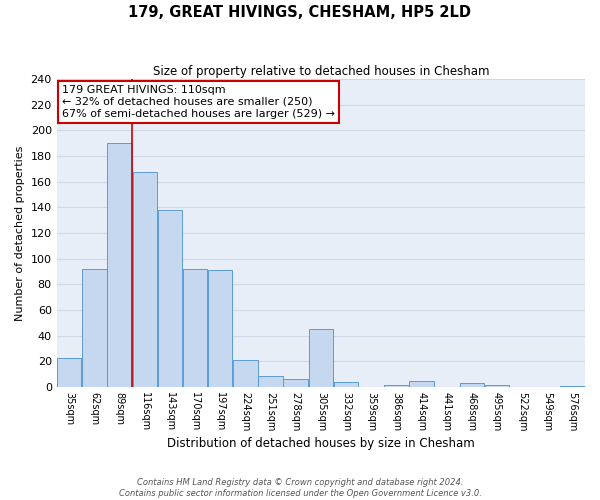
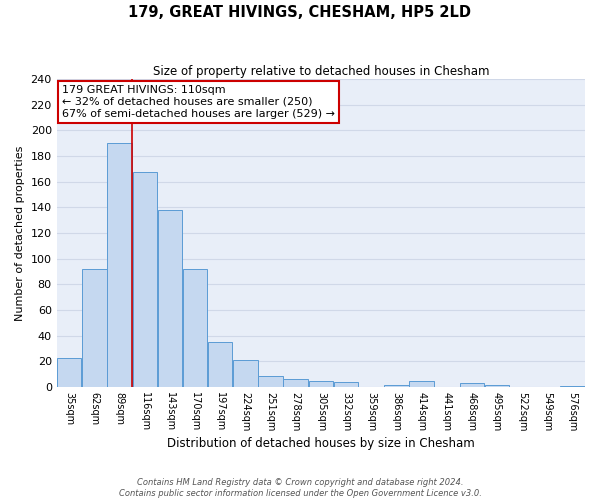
197sqm: 91 -> 35
305sqm: 45 -> 5
